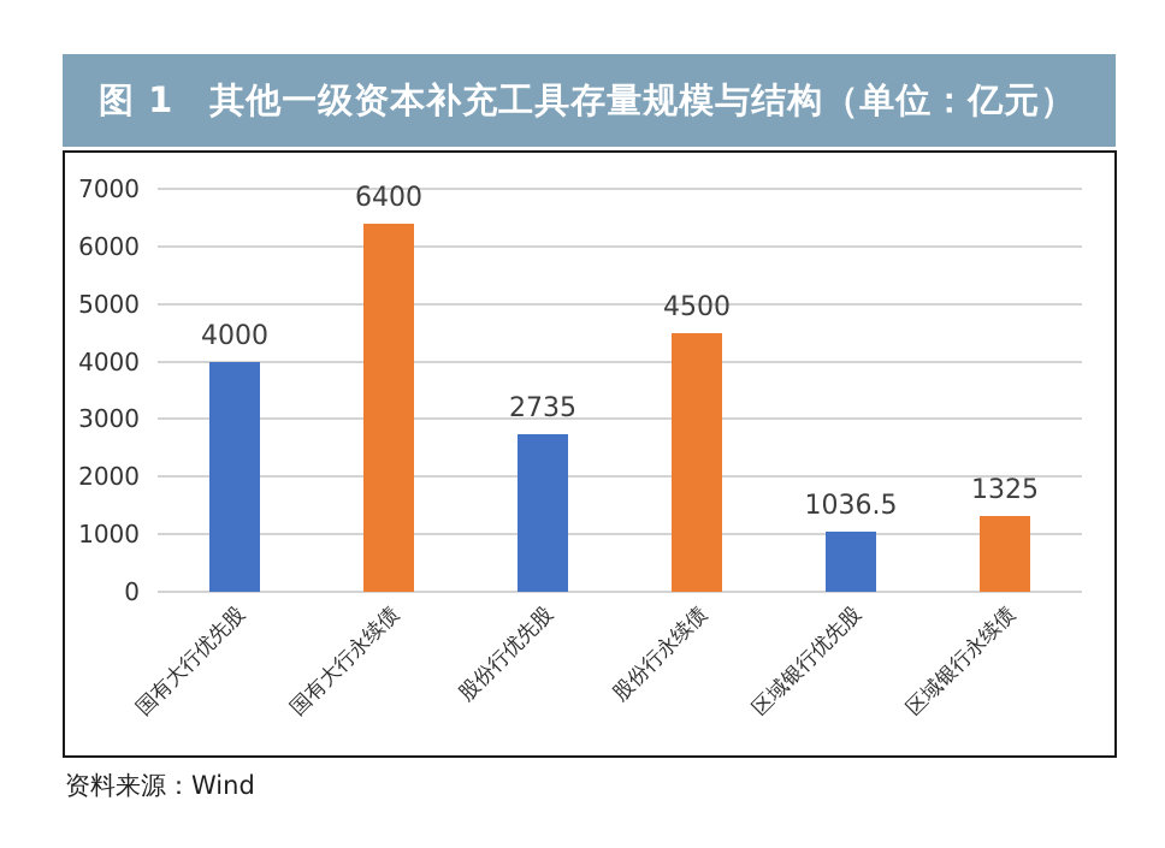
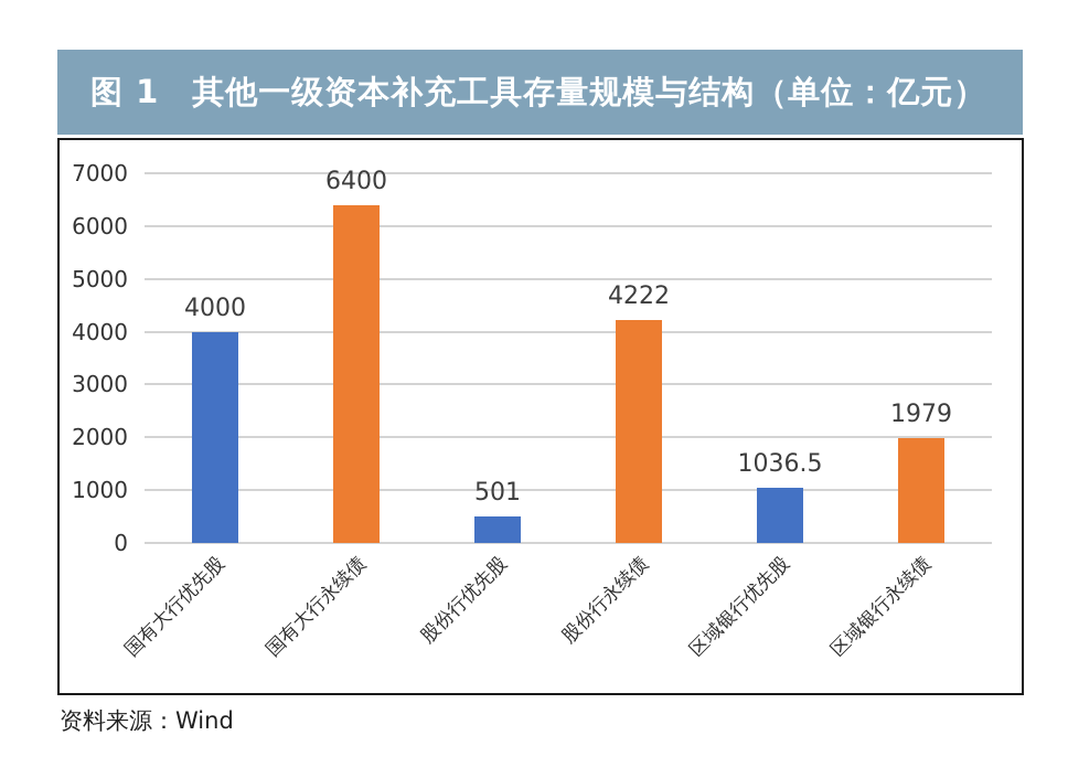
股份行优先股: 2735 -> 501
股份行永续债: 4500 -> 4222
区域银行永续债: 1325 -> 1979
